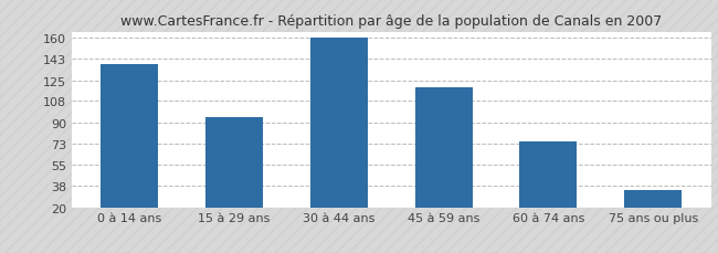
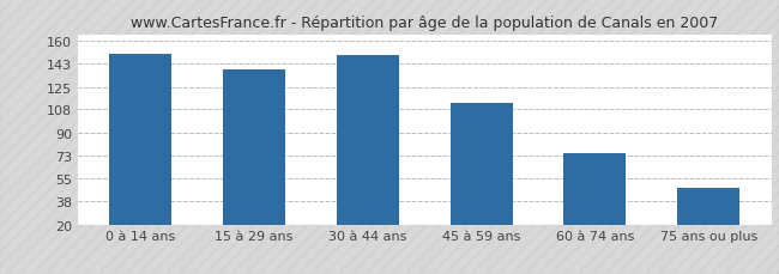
0 à 14 ans: 138 -> 150
15 à 29 ans: 95 -> 138
30 à 44 ans: 160 -> 149
45 à 59 ans: 119 -> 113
75 ans ou plus: 34 -> 48
